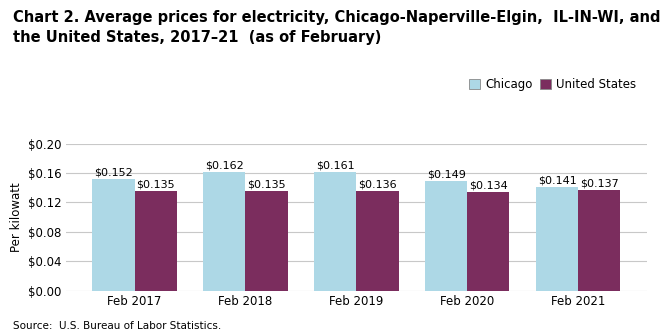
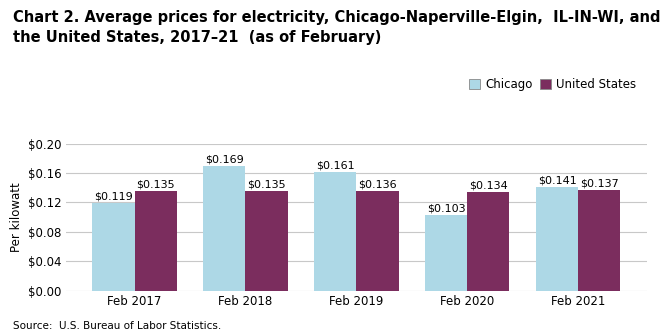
Chicago/Feb 2017: $0.152 -> $0.119
Chicago/Feb 2018: $0.162 -> $0.169
Chicago/Feb 2020: $0.149 -> $0.103
